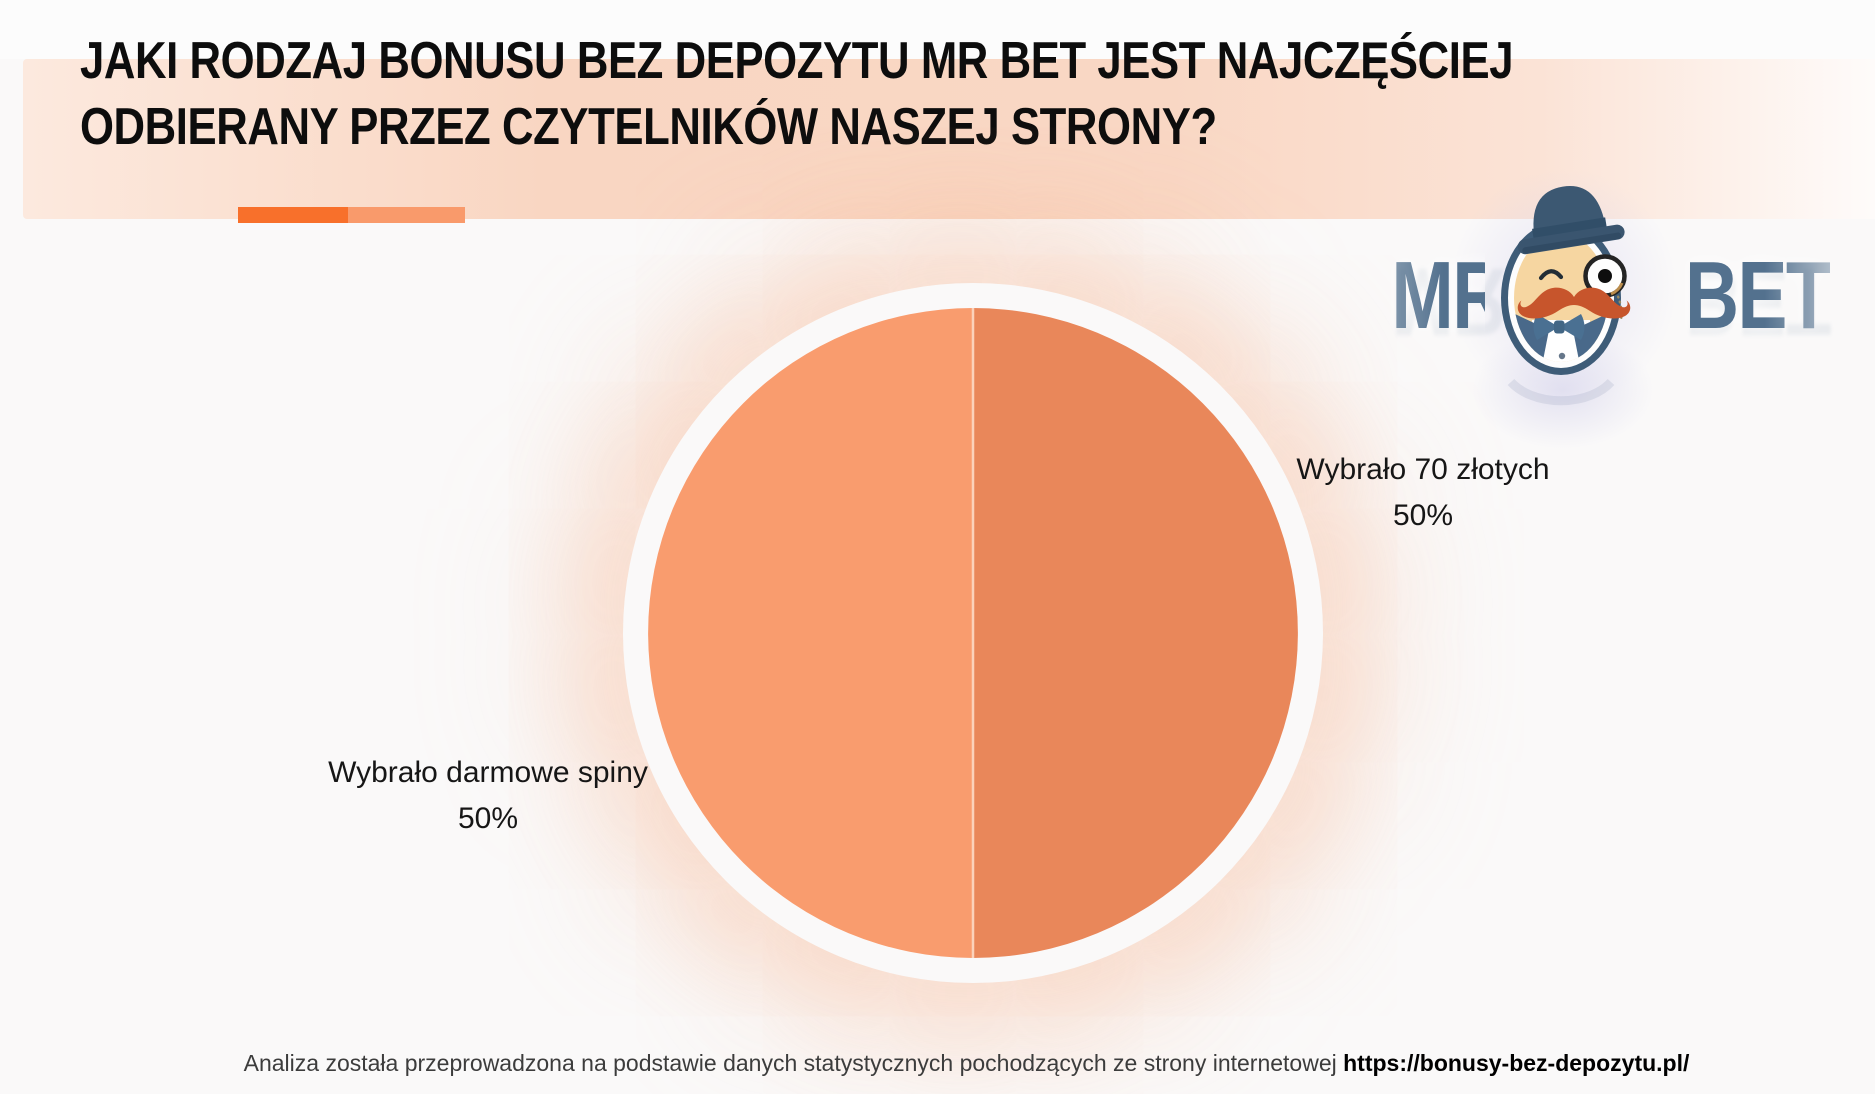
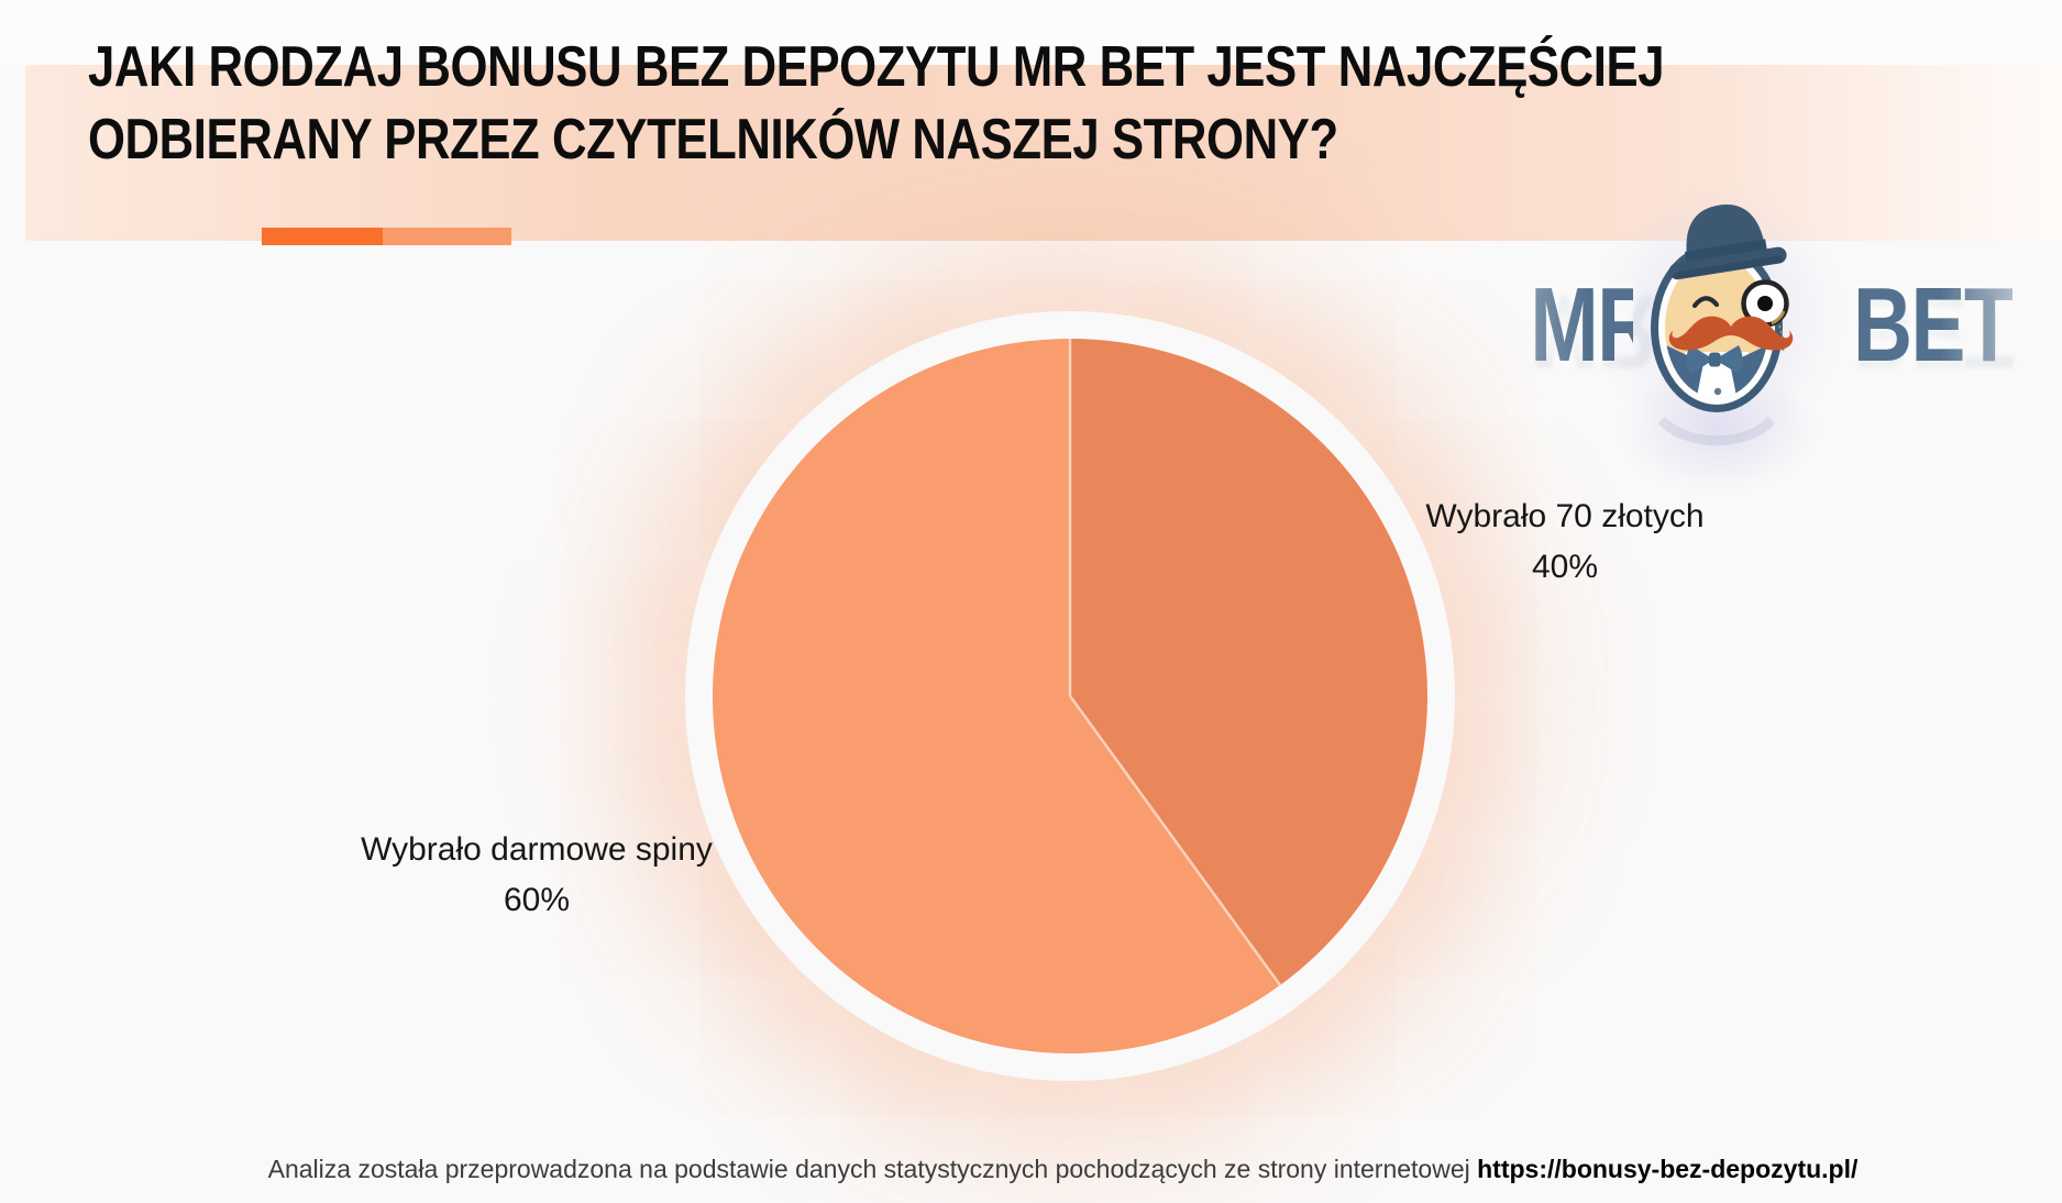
Wybrało 70 złotych: 50% -> 40%
Wybrało darmowe spiny: 50% -> 60%
